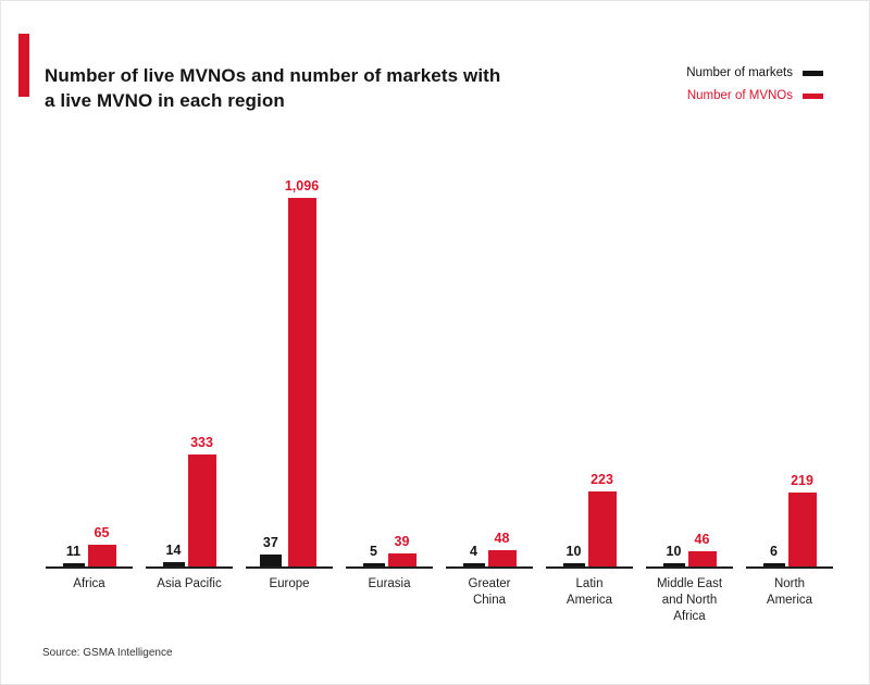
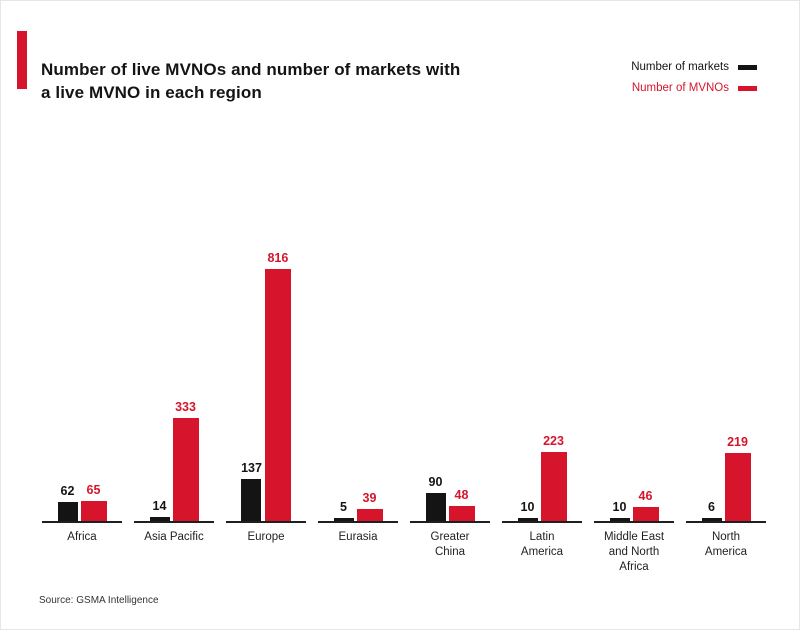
Number of markets/Africa: 11 -> 62
Number of markets/Europe: 37 -> 137
Number of MVNOs/Europe: 1,096 -> 816
Number of markets/Greater China: 4 -> 90
